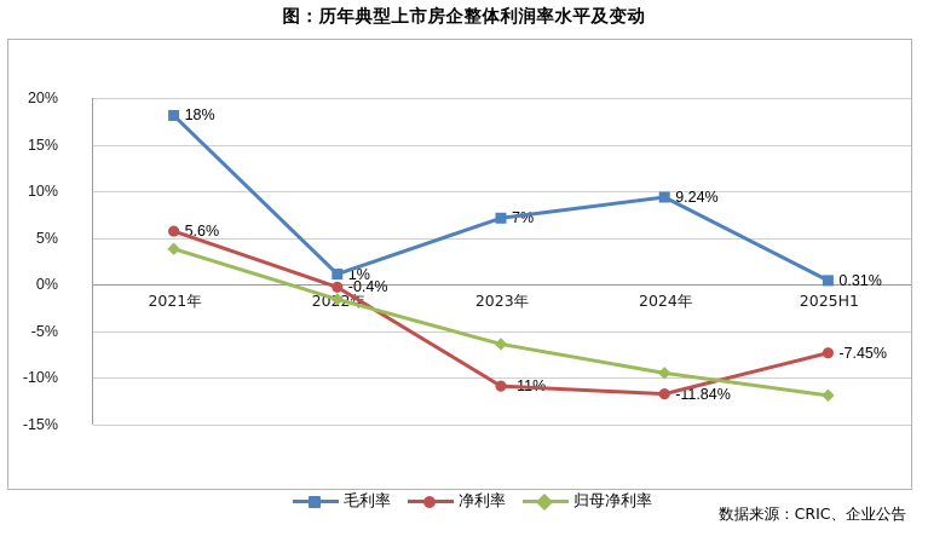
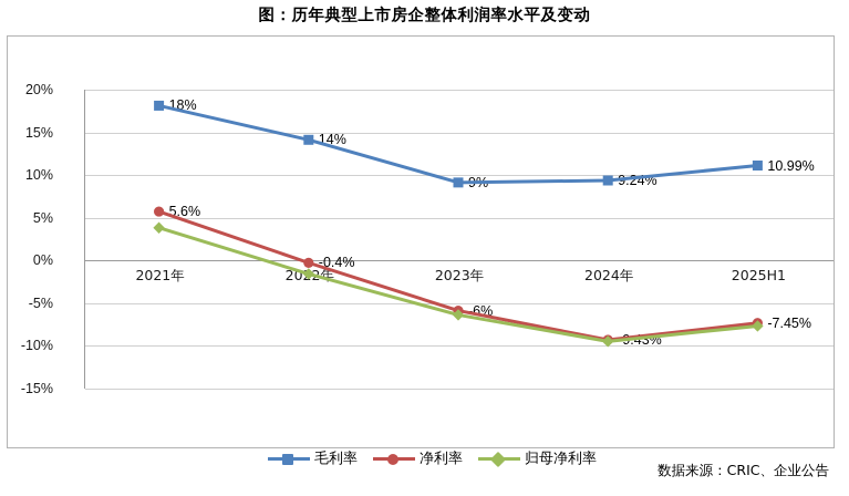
毛利率/2022年: 1% -> 14%
毛利率/2023年: 7% -> 9%
净利率/2023年: -11% -> -6%
净利率/2024年: -11.84% -> -9.43%
毛利率/2025H1: 0.31% -> 10.99%
归母净利率/2025H1: -12% -> -8%
